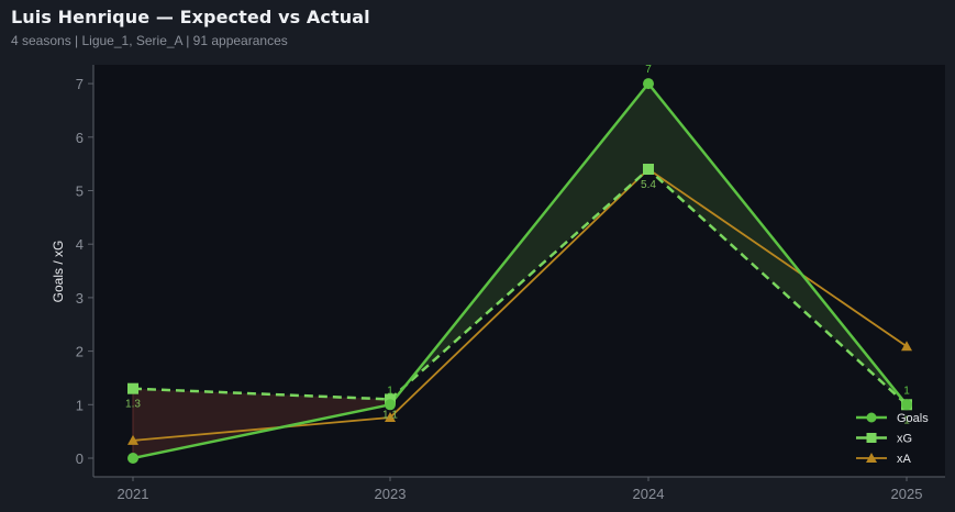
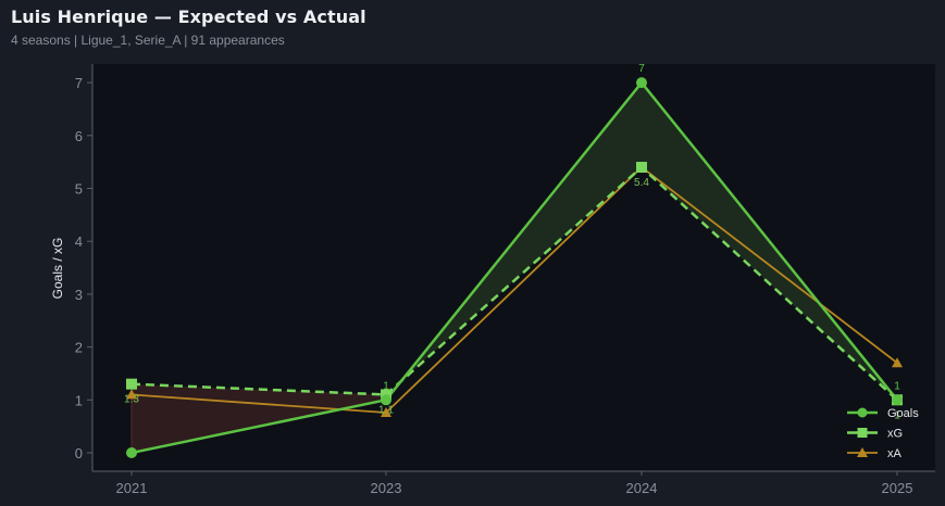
xA/2021: 0.3 -> 1.1
xA/2025: 2.1 -> 1.7
